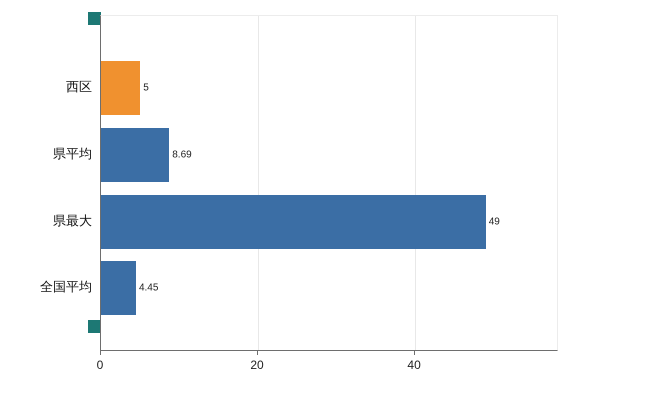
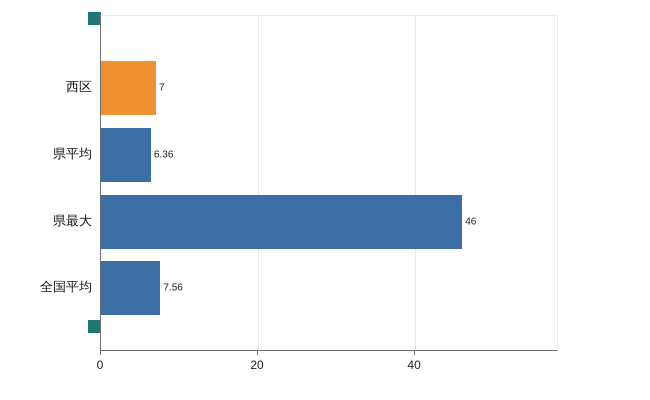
西区: 5 -> 7
県平均: 8.69 -> 6.36
県最大: 49 -> 46
全国平均: 4.45 -> 7.56
